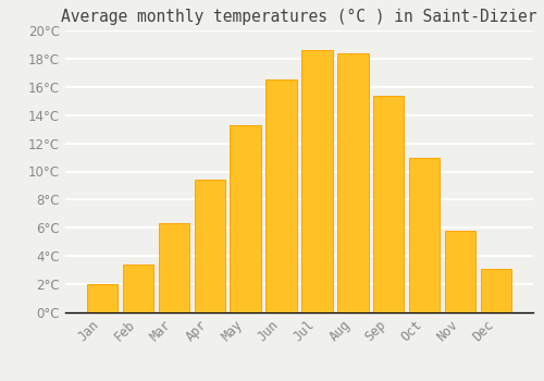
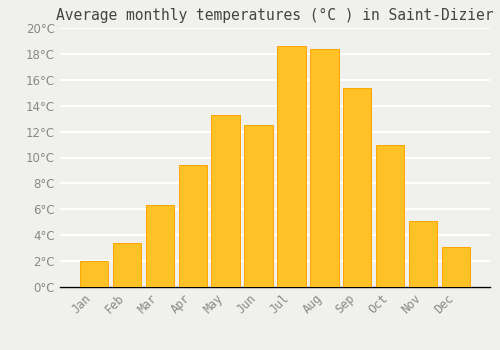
Jun: 16.5°C -> 12.5°C
Nov: 5.8°C -> 5.1°C
